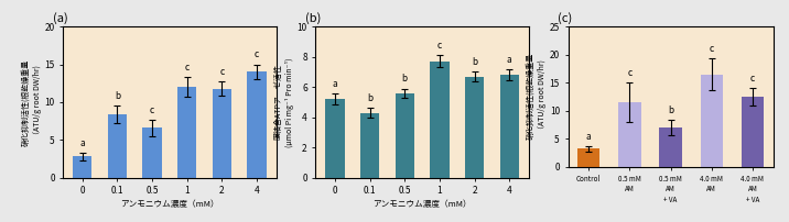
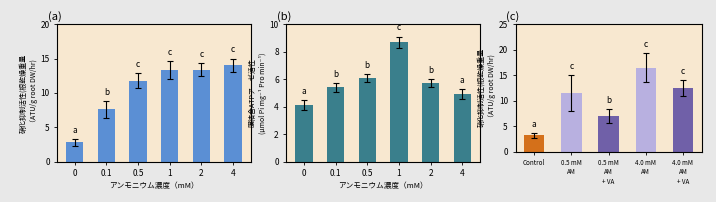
(a)/0.1: 8.4 -> 7.6
(a)/0.5: 6.6 -> 11.8
(a)/1: 12.0 -> 13.3
(a)/2: 11.8 -> 13.4
(b)/0: 5.2 -> 4.1
(b)/0.1: 4.3 -> 5.4
(b)/0.5: 5.6 -> 6.1
(b)/1: 7.7 -> 8.7
(b)/2: 6.7 -> 5.7
(b)/4: 6.8 -> 4.9
